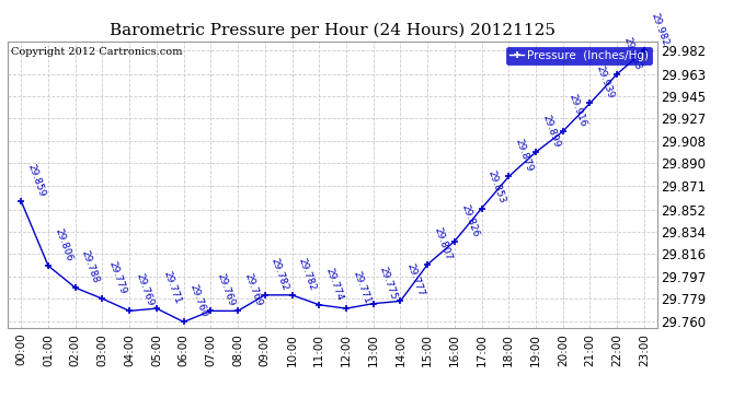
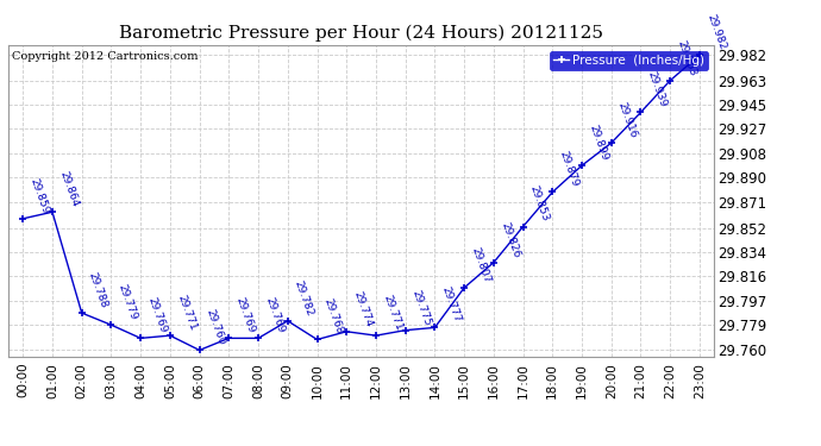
01:00: 29.806 -> 29.864
10:00: 29.782 -> 29.768
